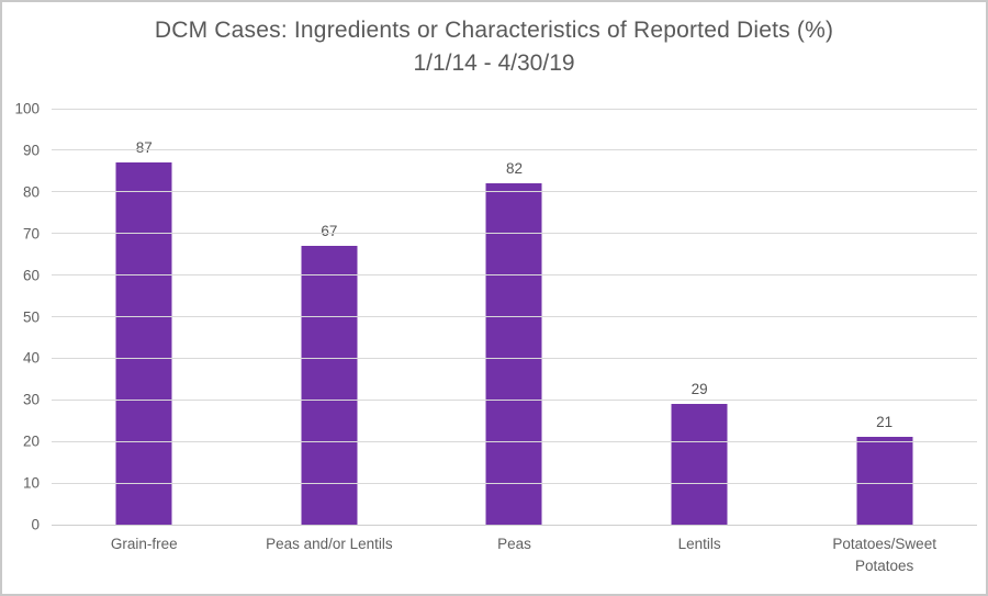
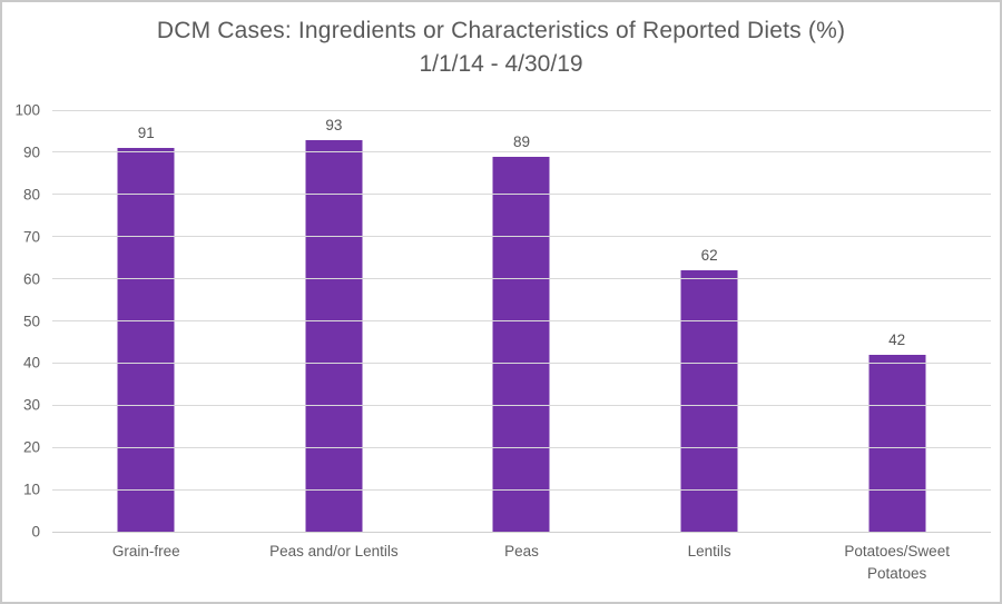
Grain-free: 87 -> 91
Peas and/or Lentils: 67 -> 93
Peas: 82 -> 89
Lentils: 29 -> 62
Potatoes/Sweet Potatoes: 21 -> 42
